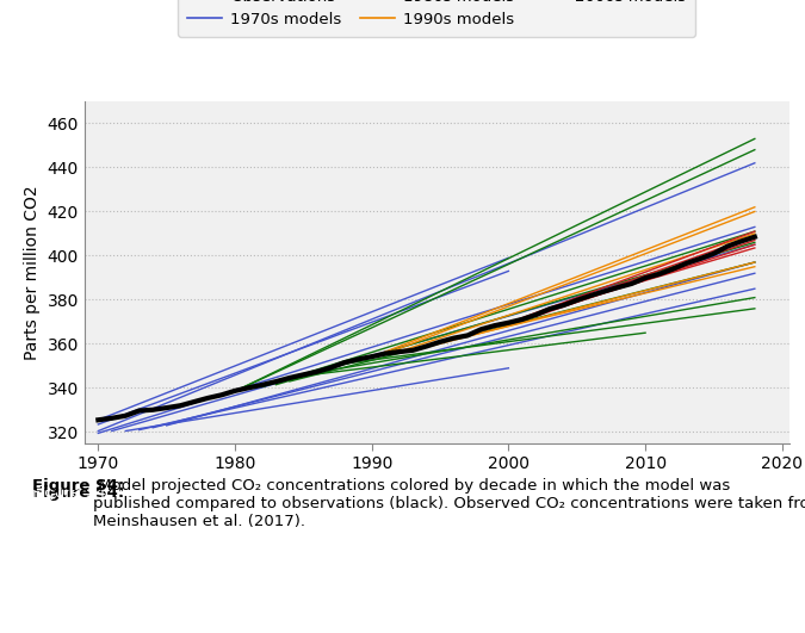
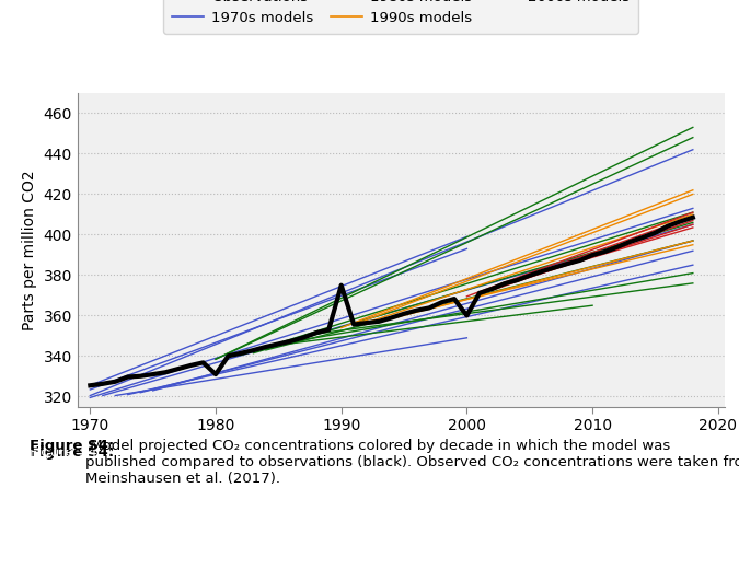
1980: 339 -> 331
1990: 354 -> 375
2000: 370 -> 360
